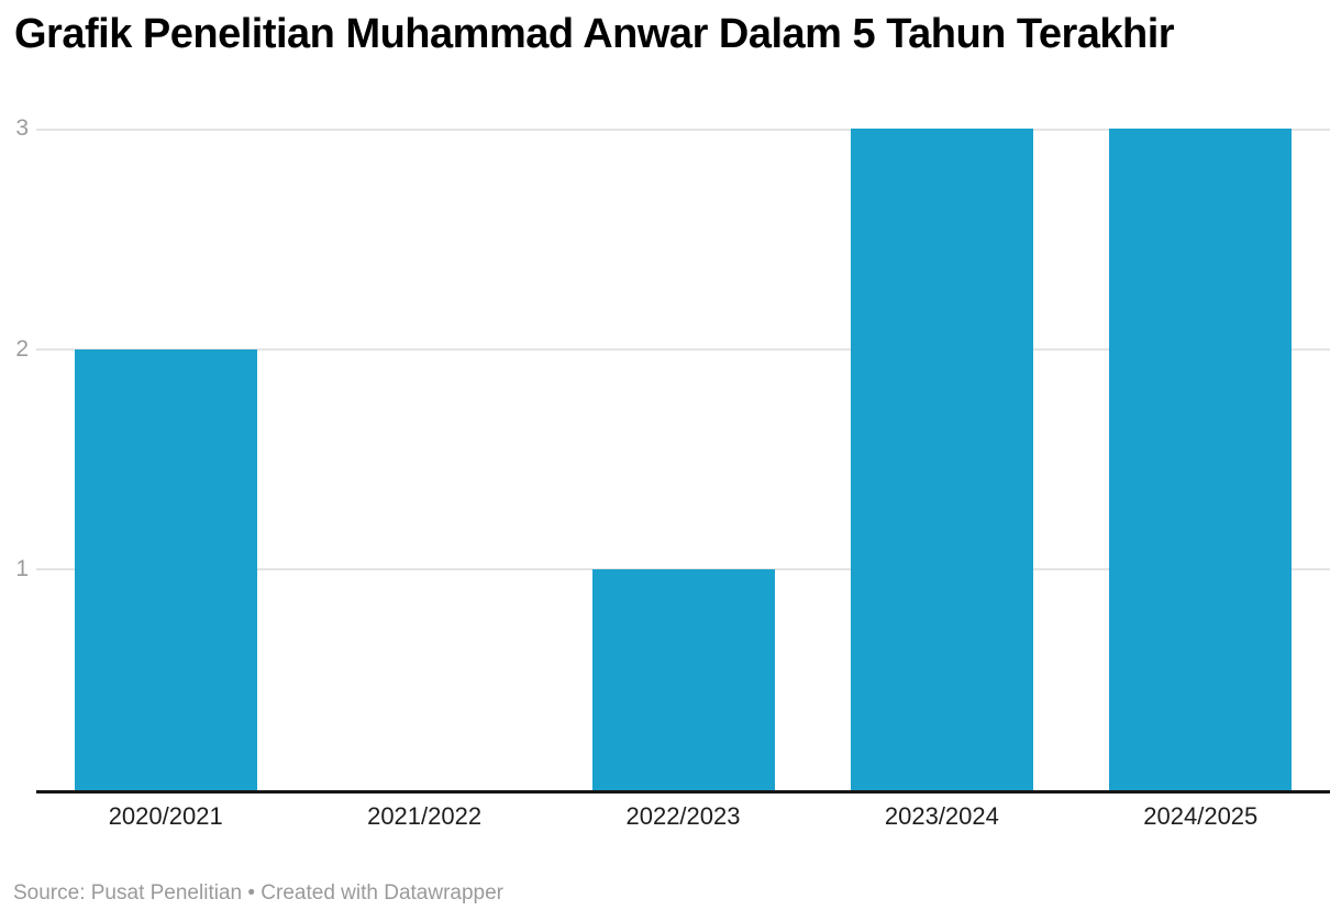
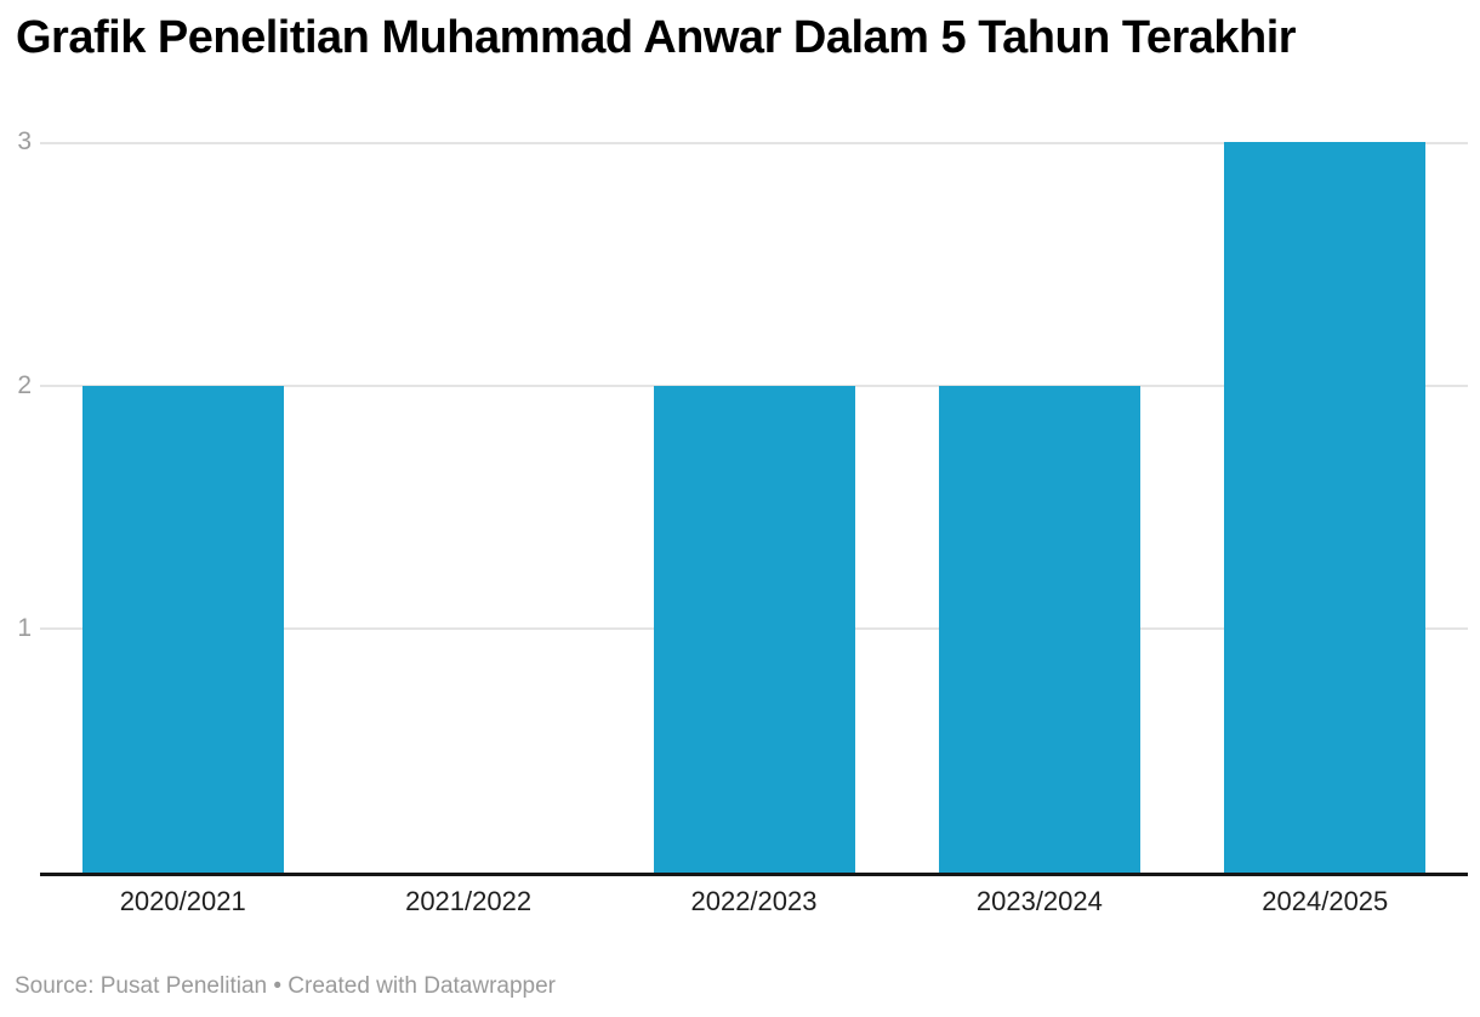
2022/2023: 1 -> 2
2023/2024: 3 -> 2
